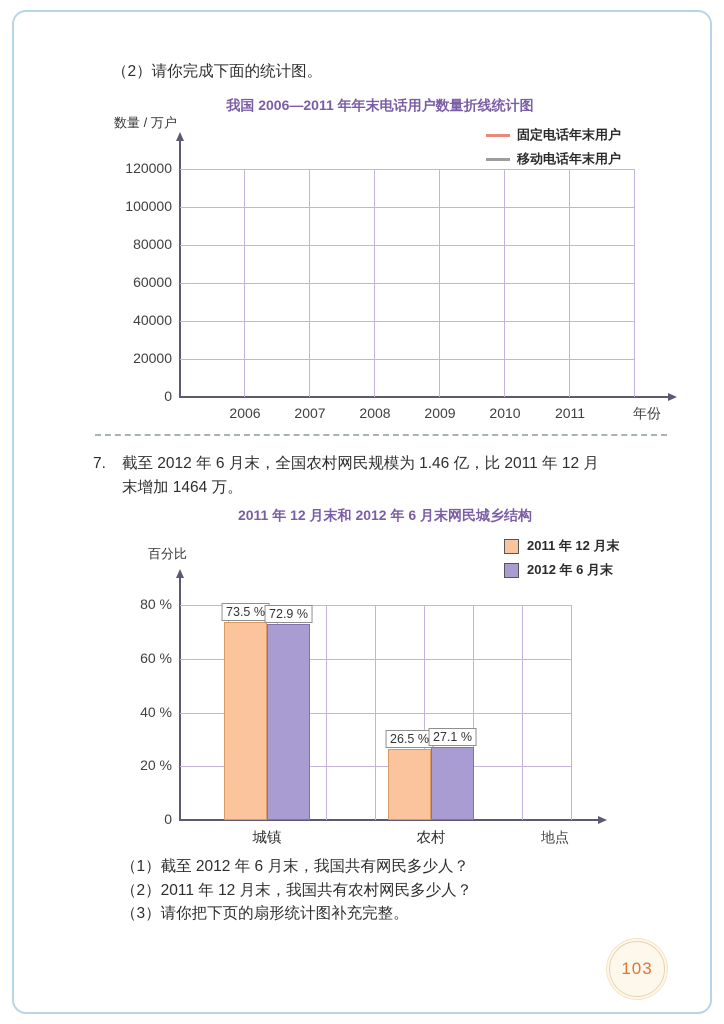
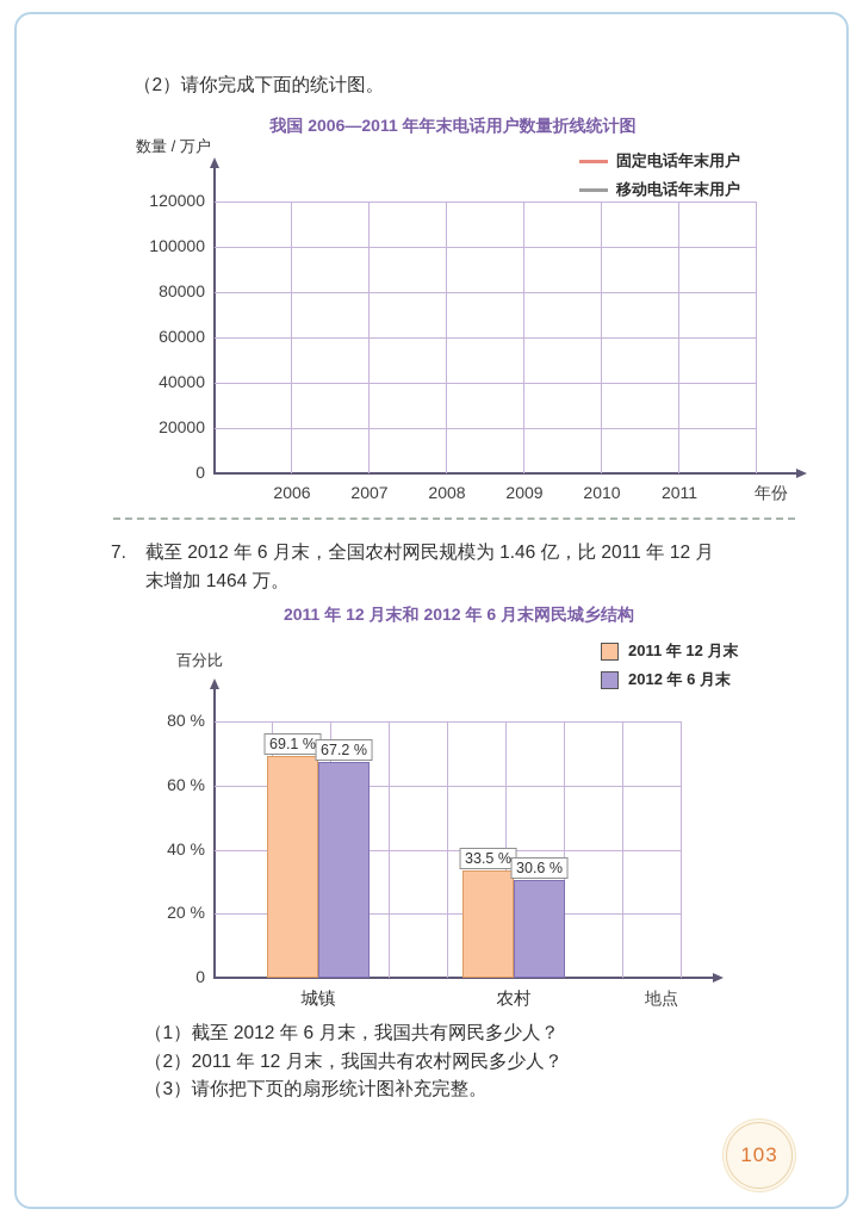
2011 年 12 月末和 2012 年 6 月末网民城乡结构/2011 年 12 月末/城镇: 73.5 -> 69.1
2011 年 12 月末和 2012 年 6 月末网民城乡结构/2012 年 6 月末/城镇: 72.9 -> 67.2
2011 年 12 月末和 2012 年 6 月末网民城乡结构/2011 年 12 月末/农村: 26.5 -> 33.5
2011 年 12 月末和 2012 年 6 月末网民城乡结构/2012 年 6 月末/农村: 27.1 -> 30.6
